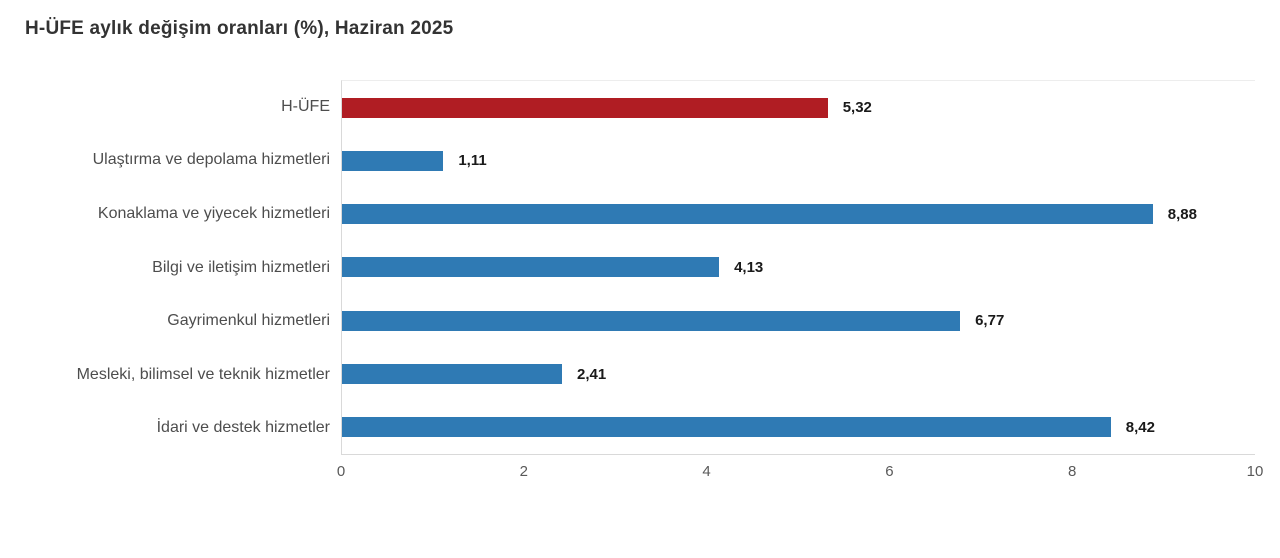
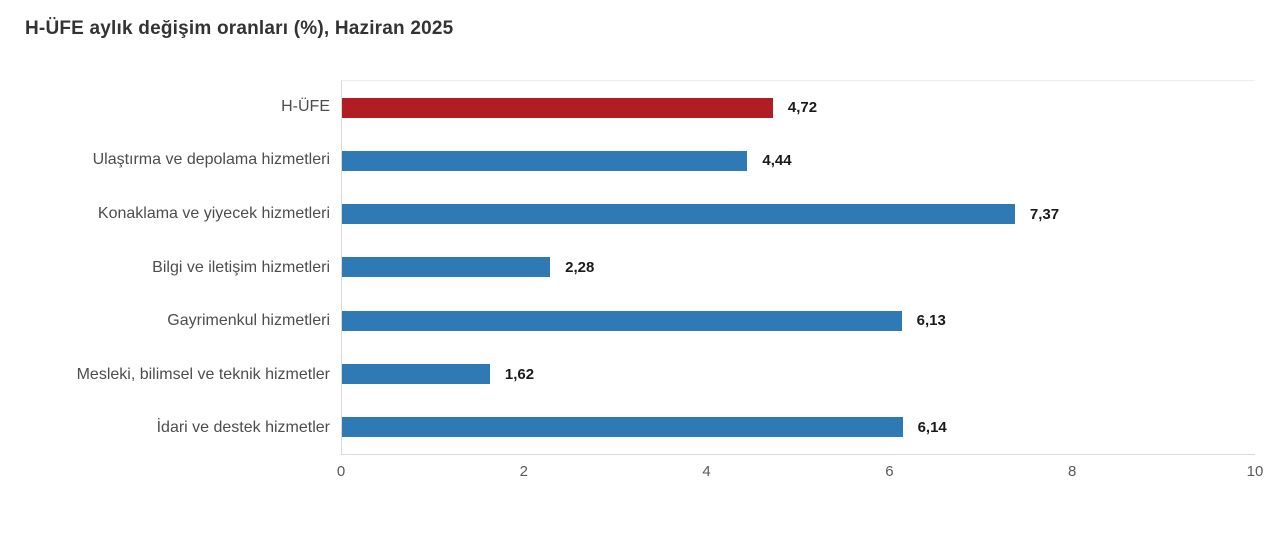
H-ÜFE: 5,32 -> 4,72
Ulaştırma ve depolama hizmetleri: 1,11 -> 4,44
Konaklama ve yiyecek hizmetleri: 8,88 -> 7,37
Bilgi ve iletişim hizmetleri: 4,13 -> 2,28
Gayrimenkul hizmetleri: 6,77 -> 6,13
Mesleki, bilimsel ve teknik hizmetler: 2,41 -> 1,62
İdari ve destek hizmetler: 8,42 -> 6,14
